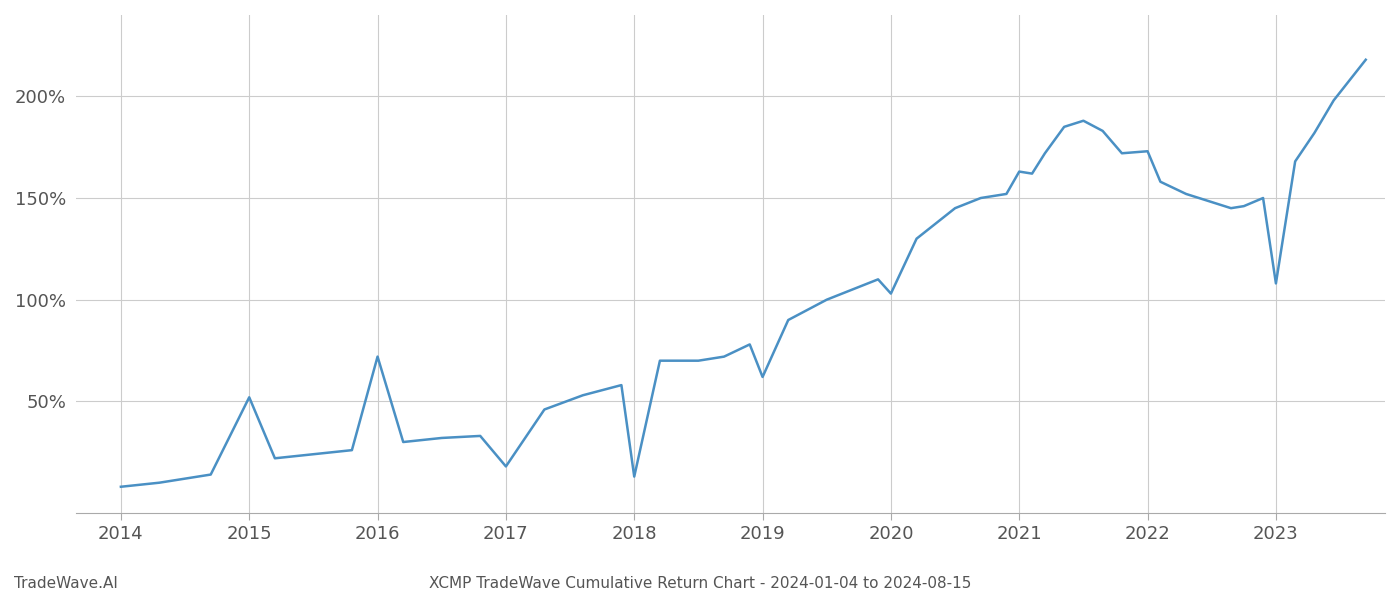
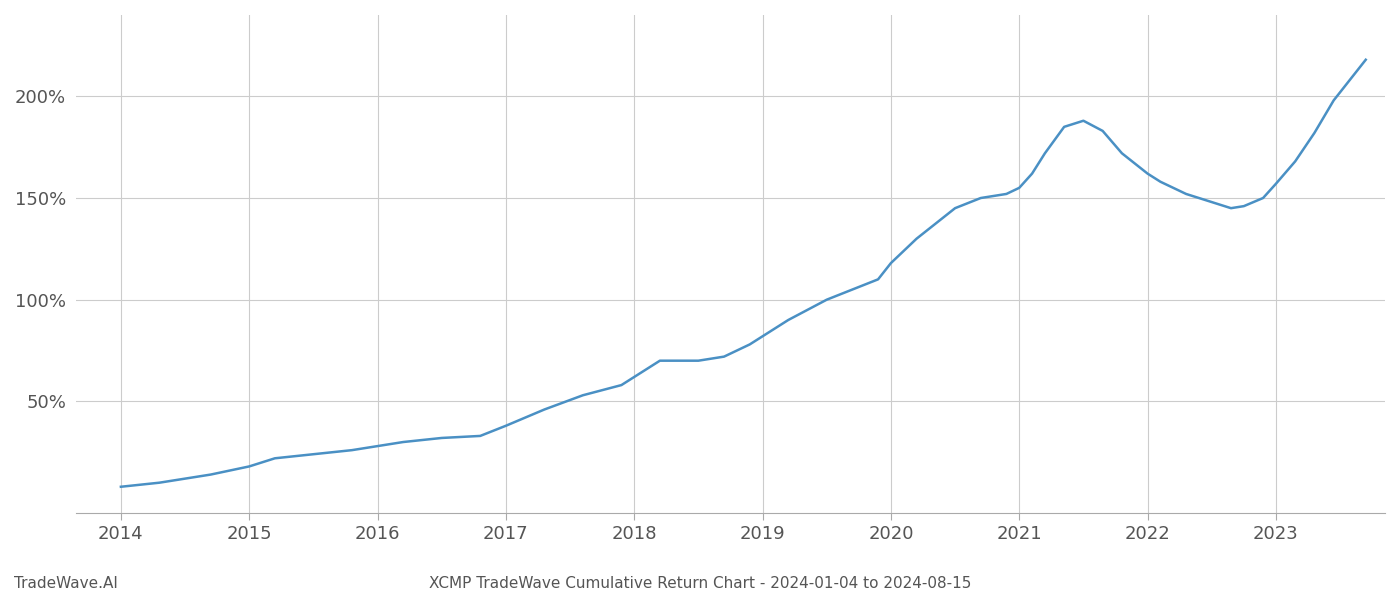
2015: 52% -> 18%
2016: 72% -> 28%
2017: 18% -> 38%
2018: 13% -> 62%
2019: 62% -> 82%
2020: 103% -> 118%
2021: 163% -> 155%
2022: 173% -> 162%
2023: 108% -> 157%
